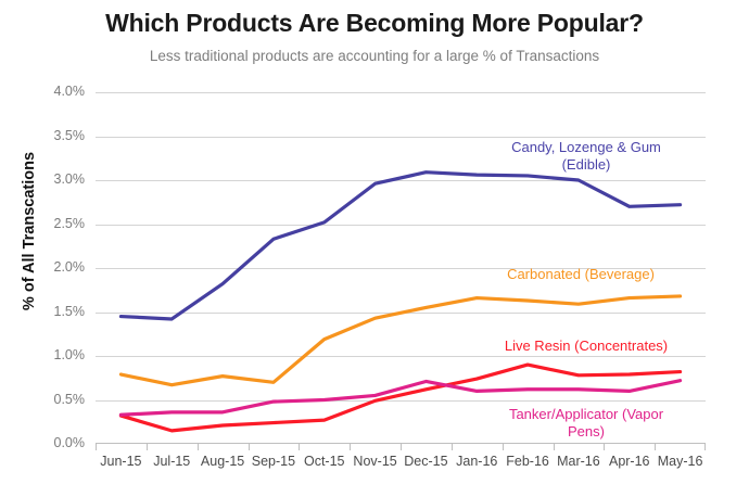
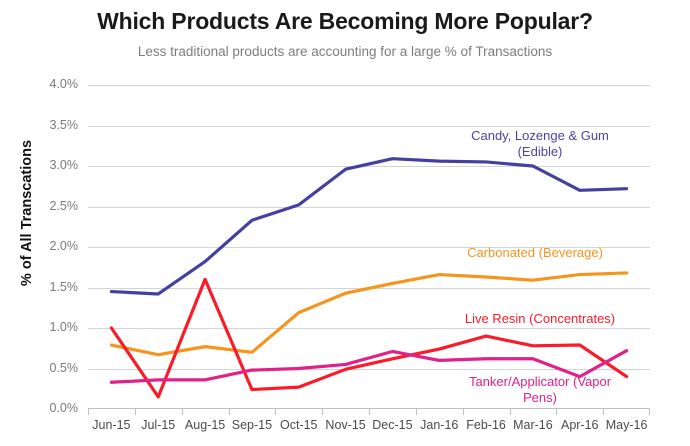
Live Resin (Concentrates)/Jun-15: 0.3% -> 1.0%
Live Resin (Concentrates)/Aug-15: 0.2% -> 1.6%
Tanker/Applicator (Vapor Pens)/Apr-16: 0.6% -> 0.4%
Live Resin (Concentrates)/May-16: 0.8% -> 0.4%
